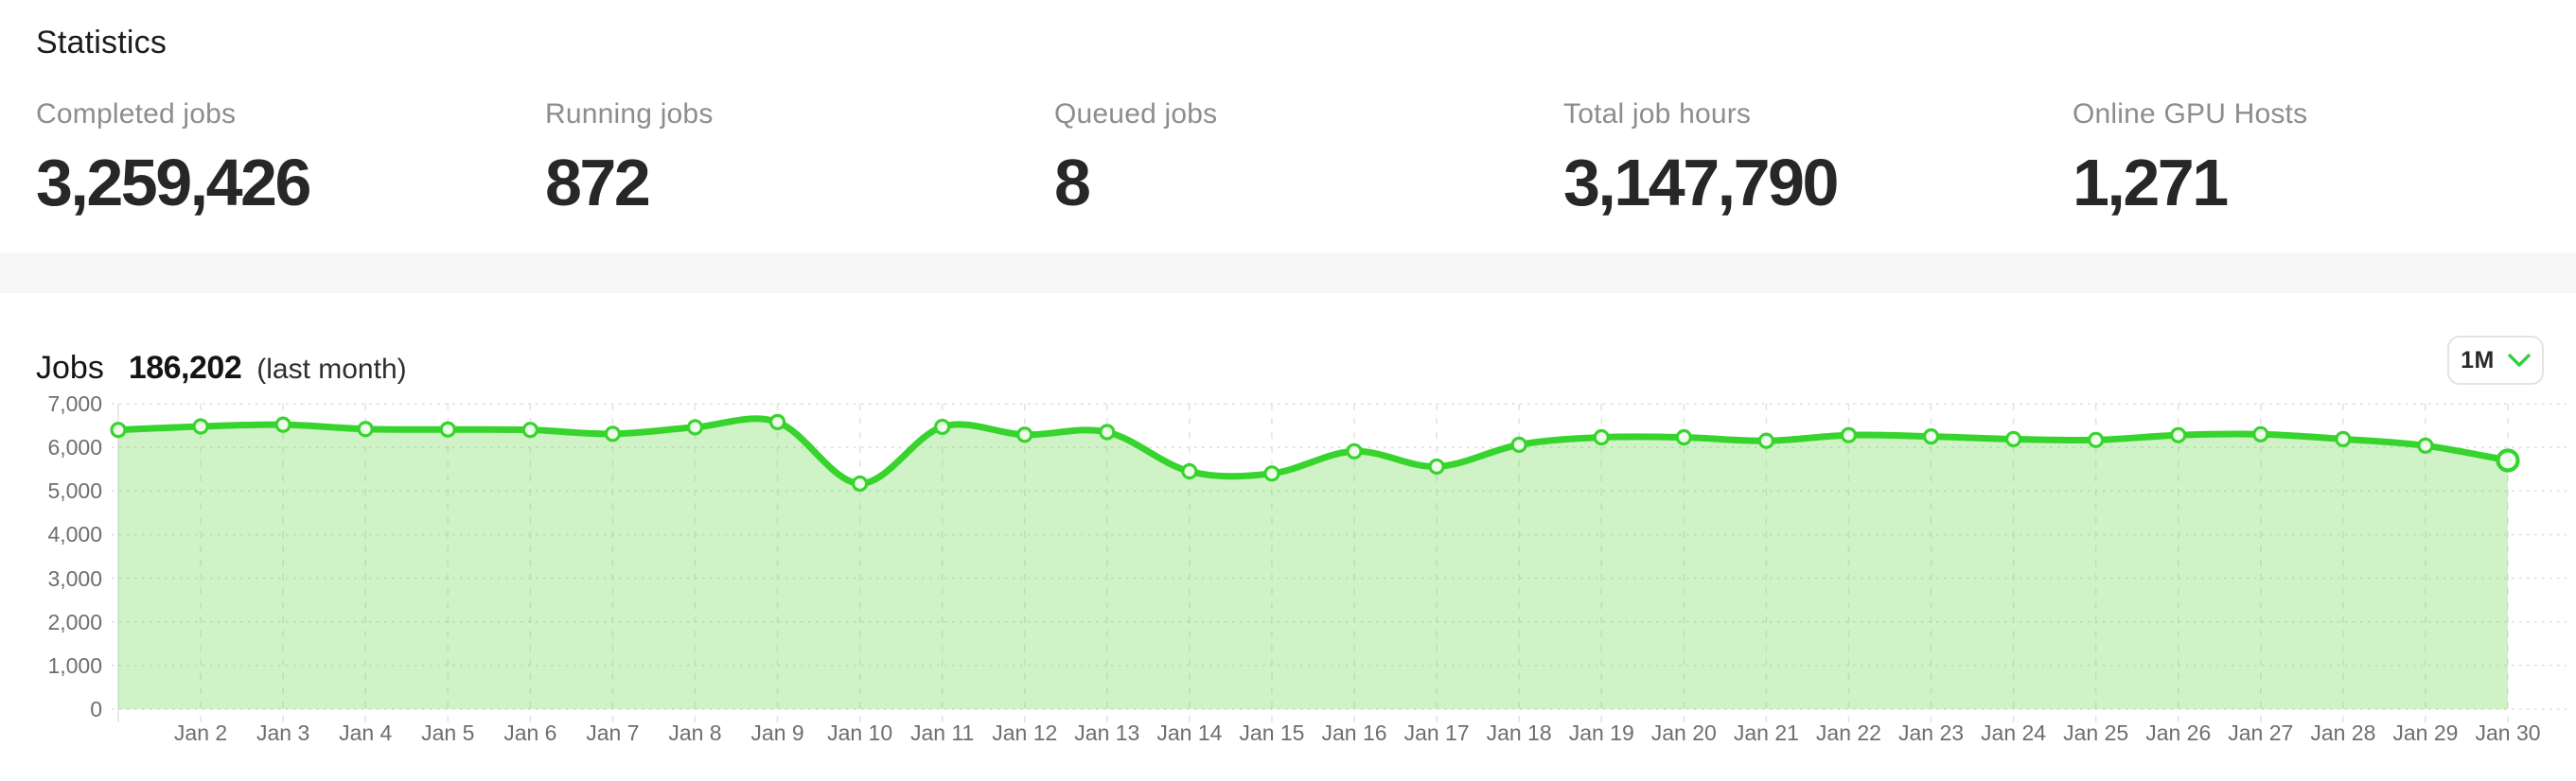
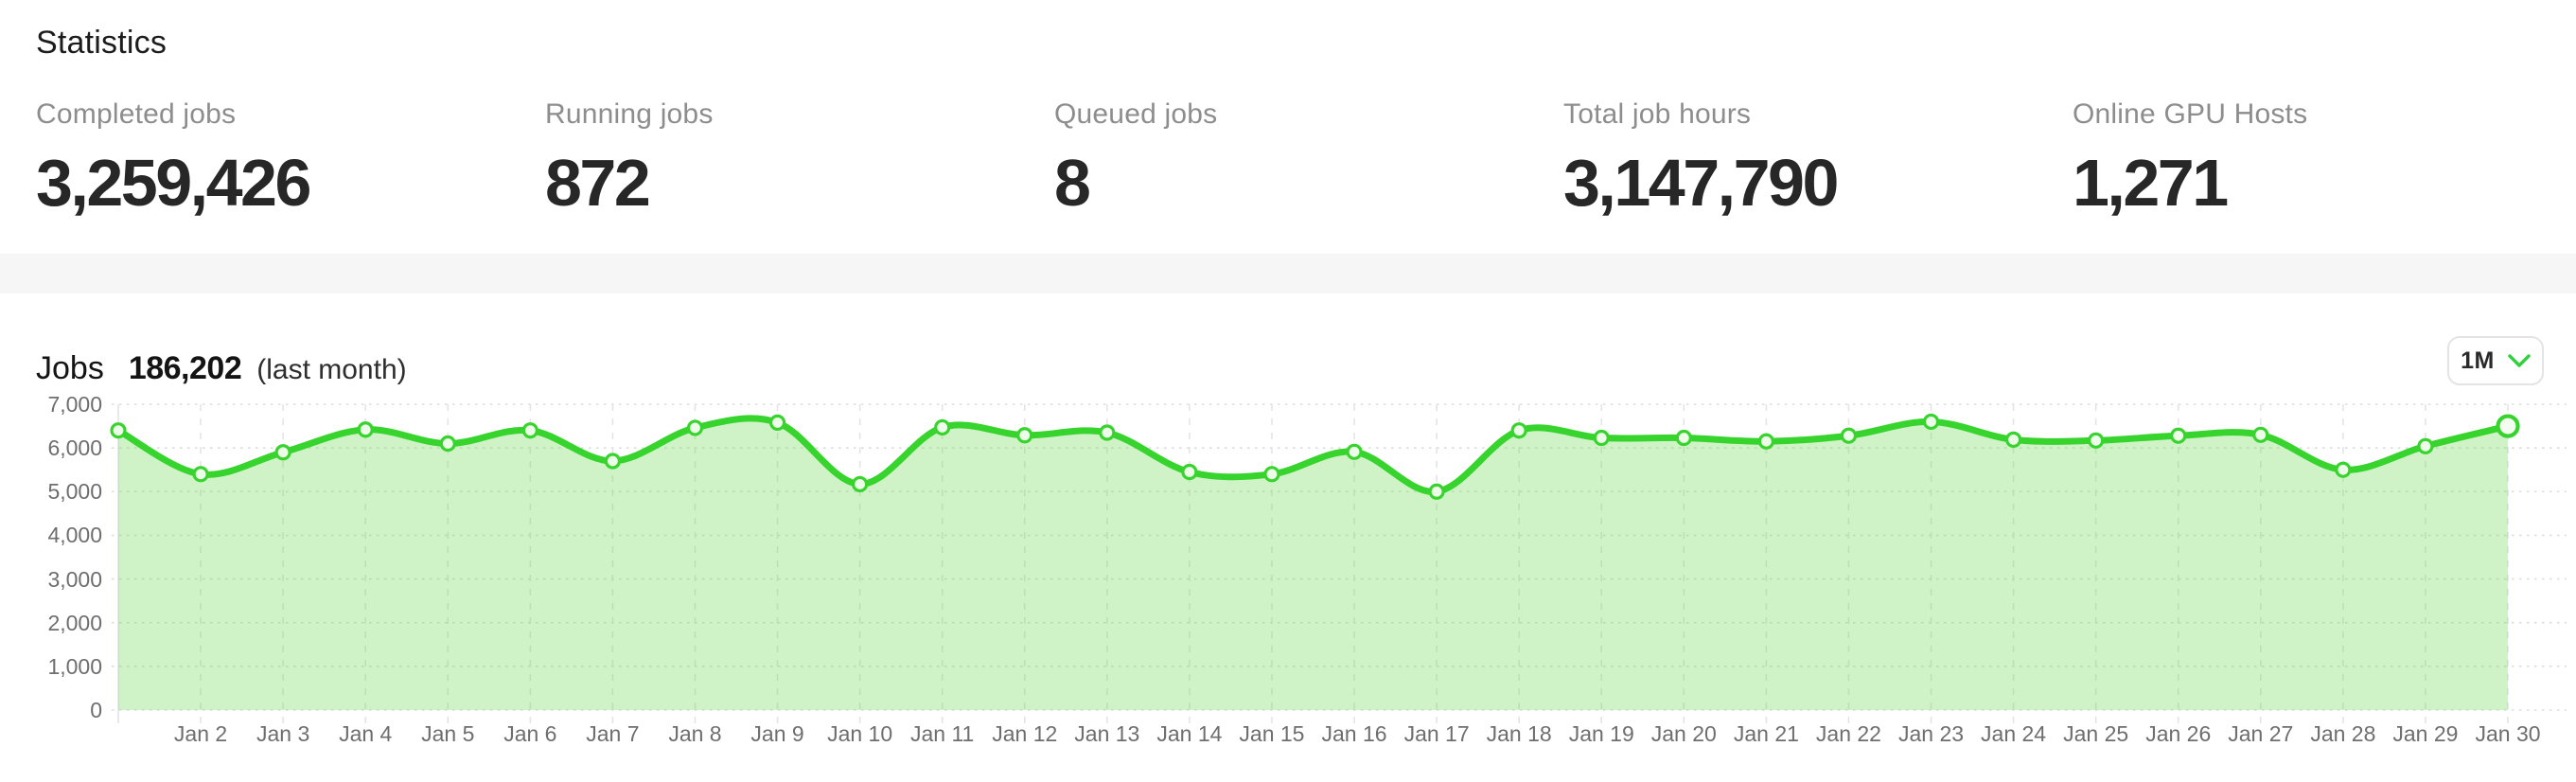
Jan 2: 6500 -> 5400
Jan 3: 6500 -> 5900
Jan 5: 6400 -> 6100
Jan 7: 6300 -> 5700
Jan 17: 5600 -> 5000
Jan 18: 6100 -> 6400
Jan 23: 6200 -> 6600
Jan 28: 6200 -> 5500
Jan 30: 5700 -> 6500
